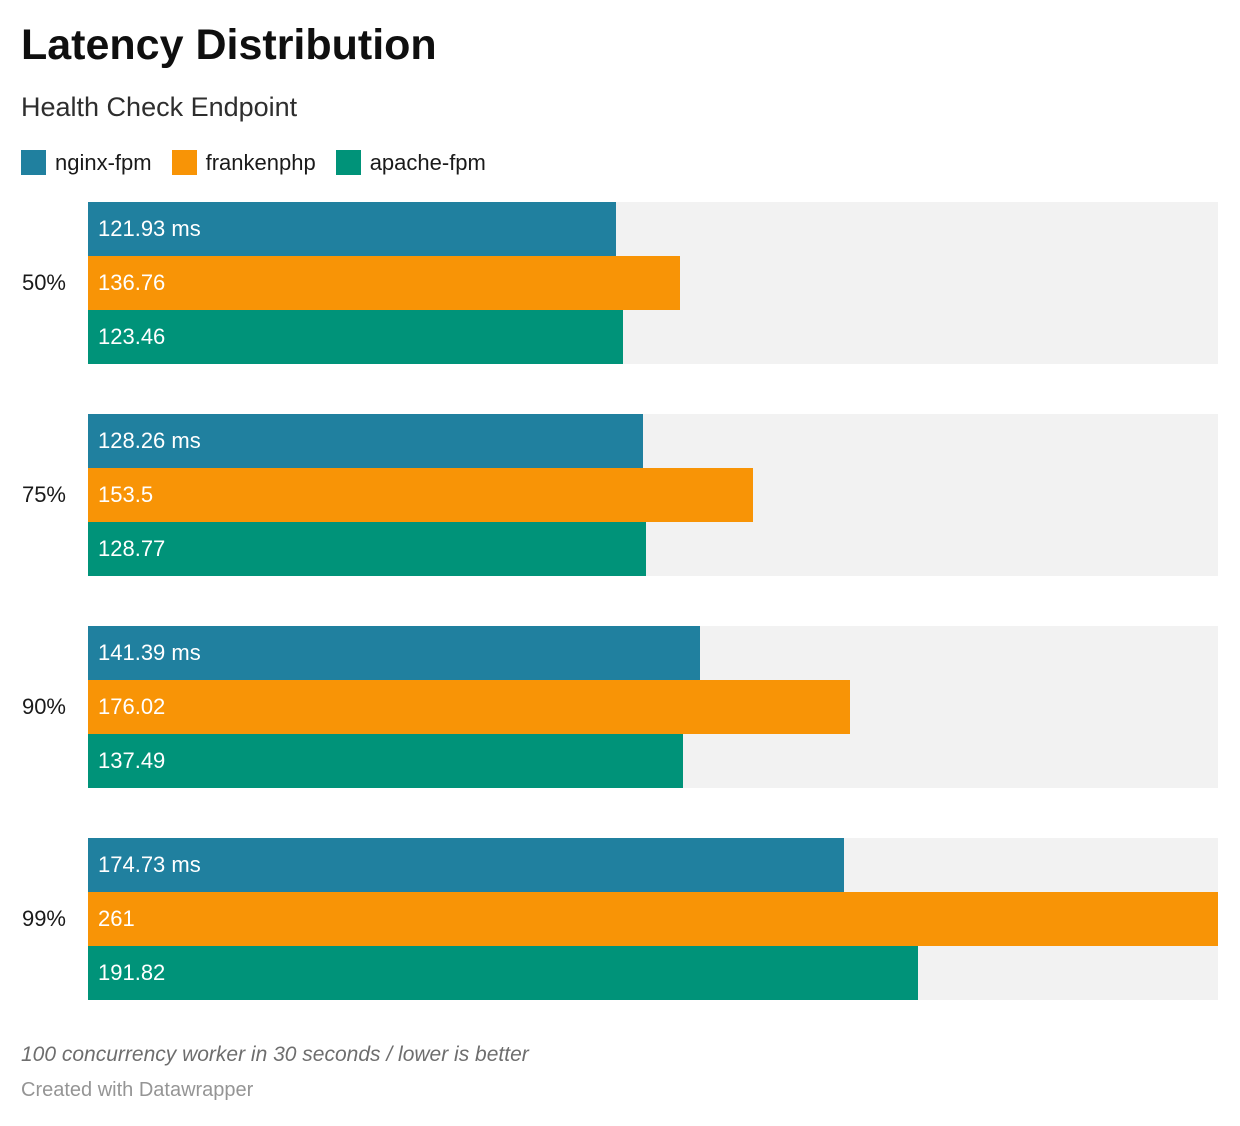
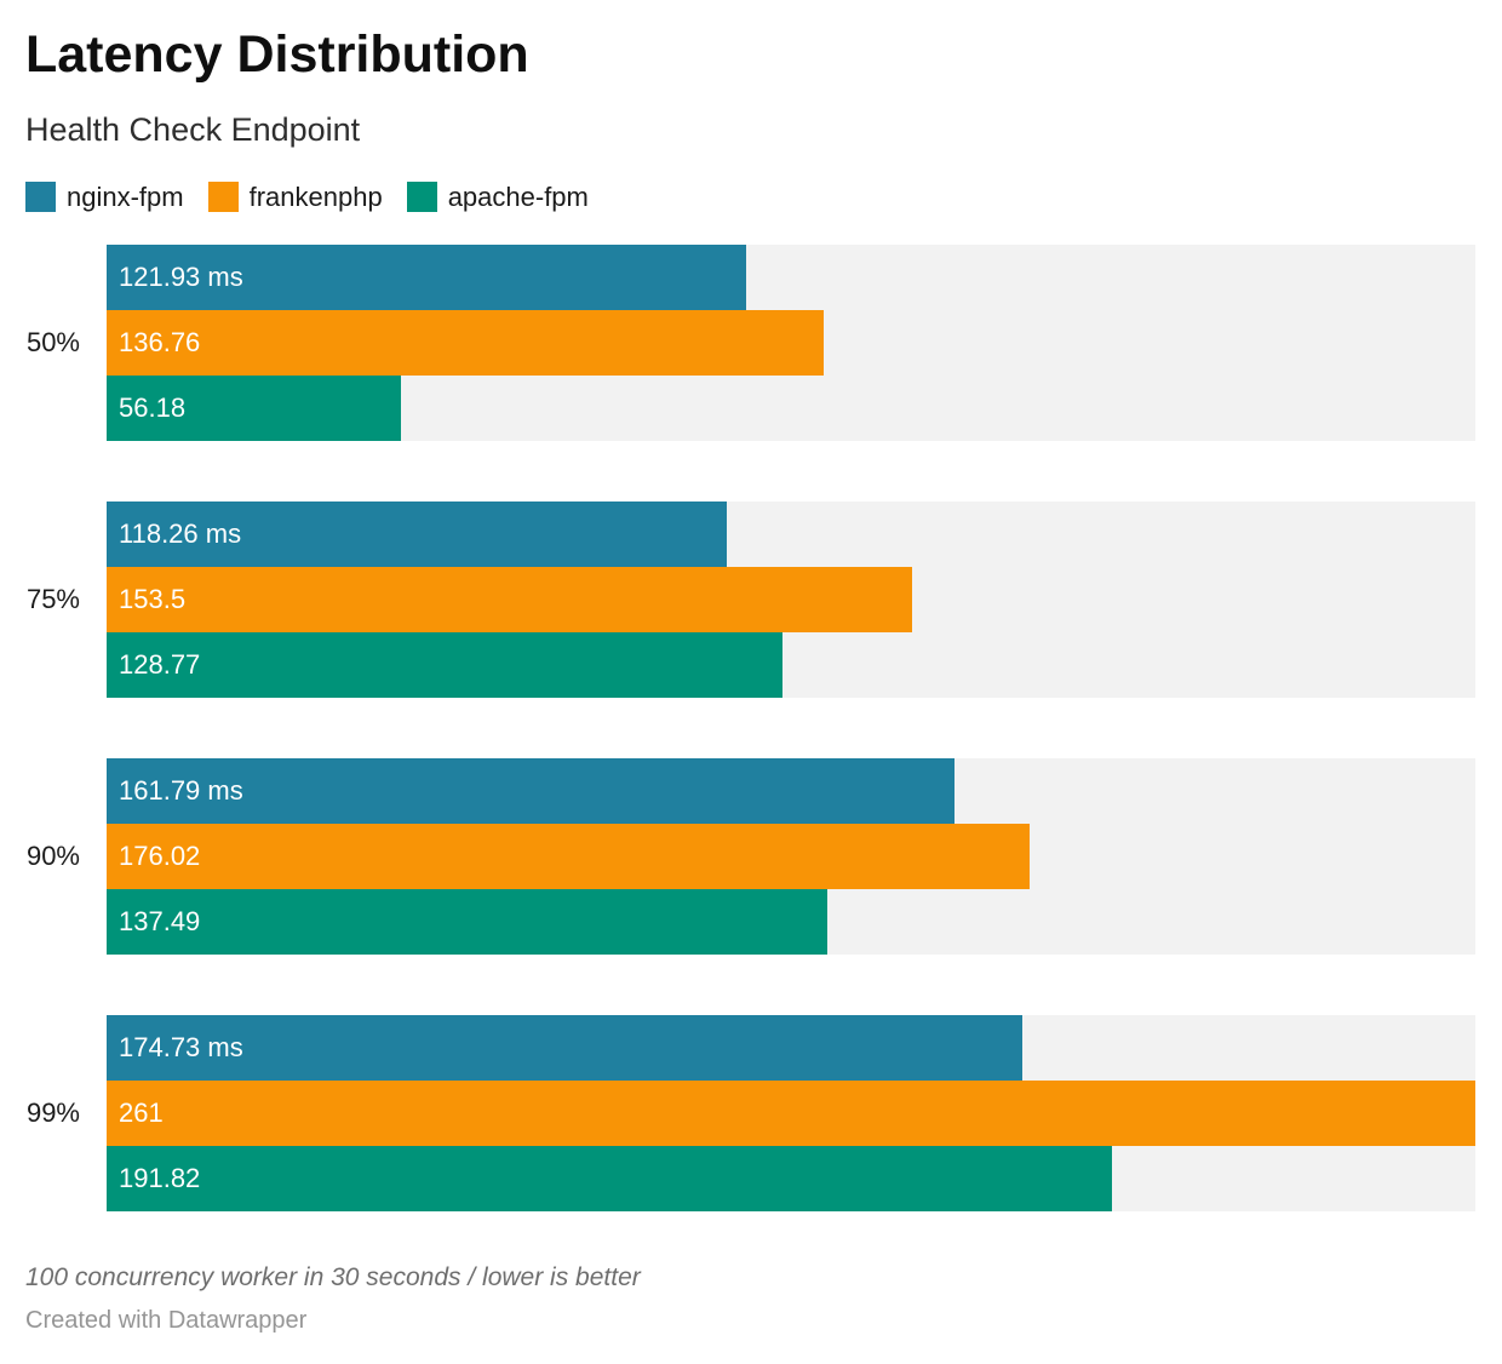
apache-fpm/50%: 123.46 -> 56.18
nginx-fpm/75%: 128.26 -> 118.26
nginx-fpm/90%: 141.39 -> 161.79
